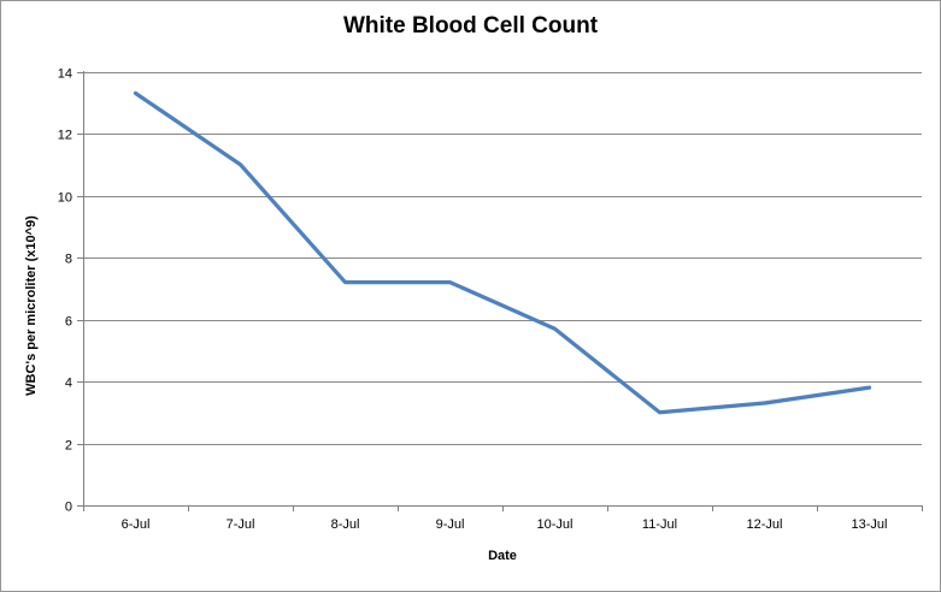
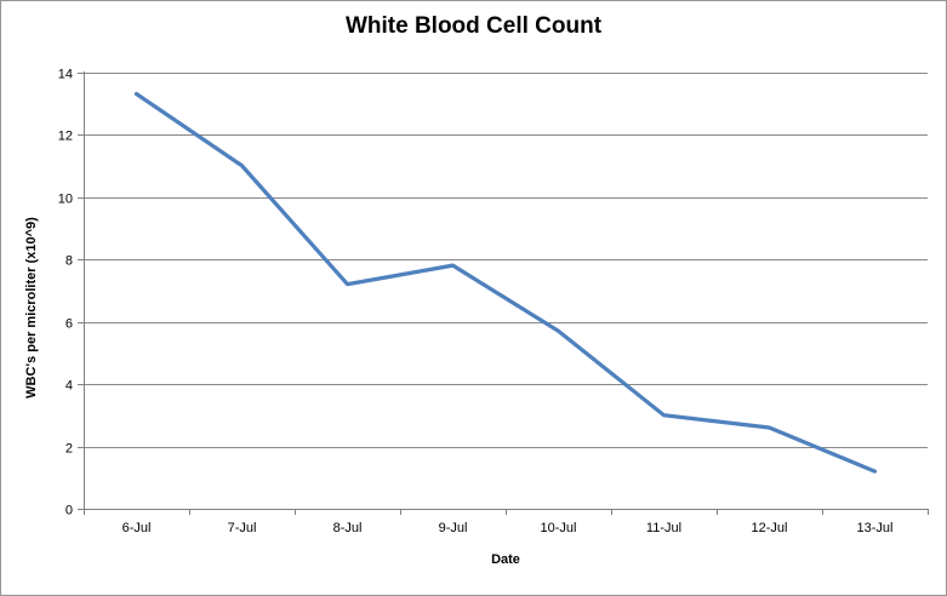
9-Jul: 7.2 -> 7.8
12-Jul: 3.3 -> 2.6
13-Jul: 3.8 -> 1.2
